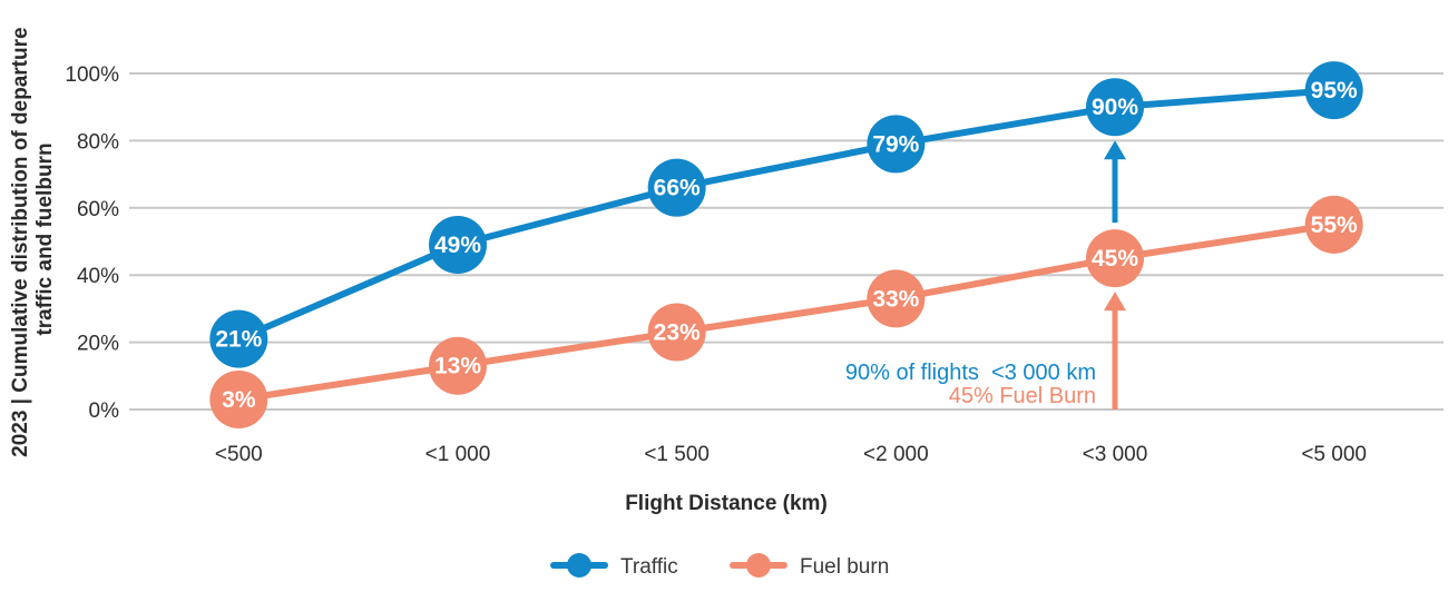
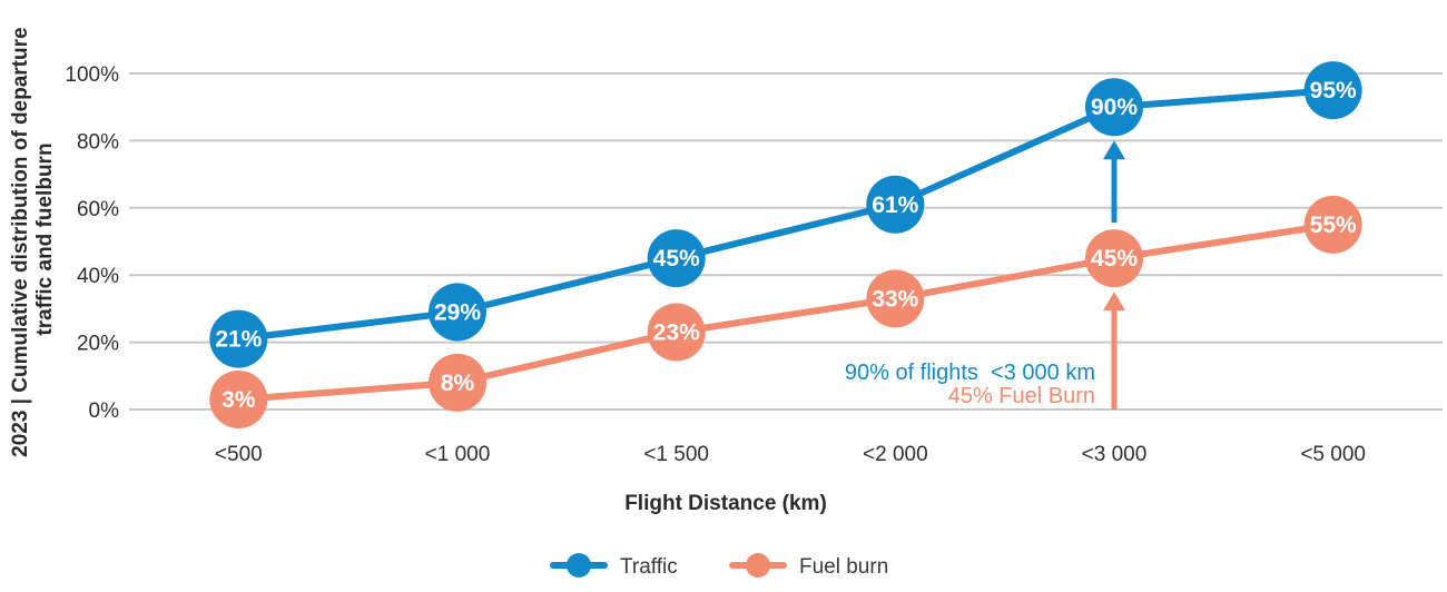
Traffic/<1 000: 49% -> 29%
Fuel burn/<1 000: 13% -> 8%
Traffic/<1 500: 66% -> 45%
Traffic/<2 000: 79% -> 61%
